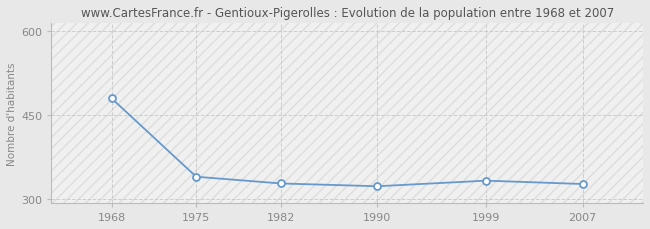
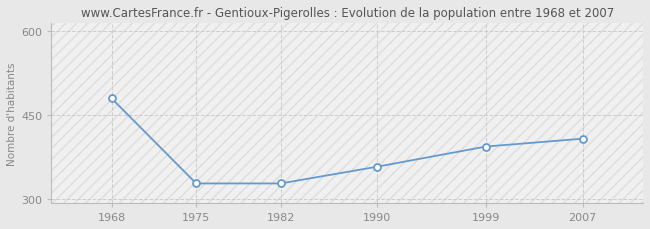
1975: 340 -> 328
1990: 323 -> 358
1999: 333 -> 394
2007: 327 -> 408
